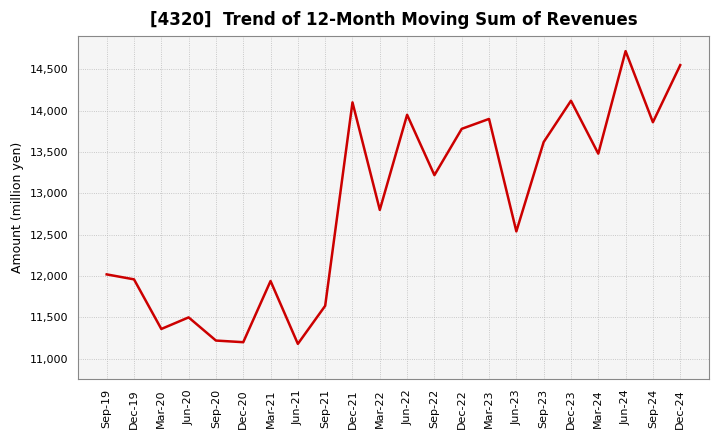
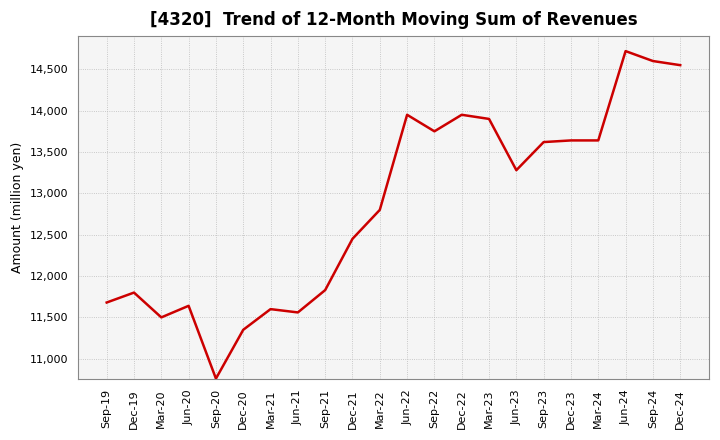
Sep-19: 12,020 -> 11,680
Dec-19: 11,960 -> 11,800
Mar-20: 11,360 -> 11,500
Jun-20: 11,500 -> 11,640
Sep-20: 11,220 -> 10,760
Dec-20: 11,200 -> 11,350
Mar-21: 11,940 -> 11,600
Jun-21: 11,180 -> 11,560
Sep-21: 11,640 -> 11,830
Dec-21: 14,100 -> 12,450
Sep-22: 13,220 -> 13,750
Dec-22: 13,780 -> 13,950
Jun-23: 12,540 -> 13,280
Dec-23: 14,120 -> 13,640
Mar-24: 13,480 -> 13,640
Sep-24: 13,860 -> 14,600
